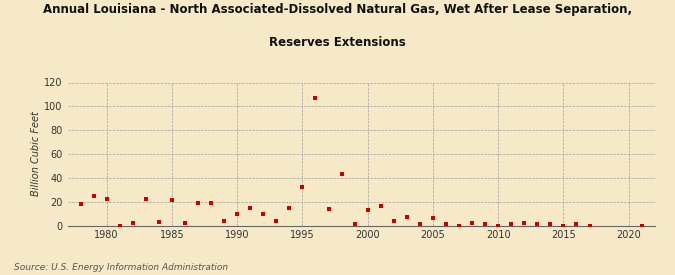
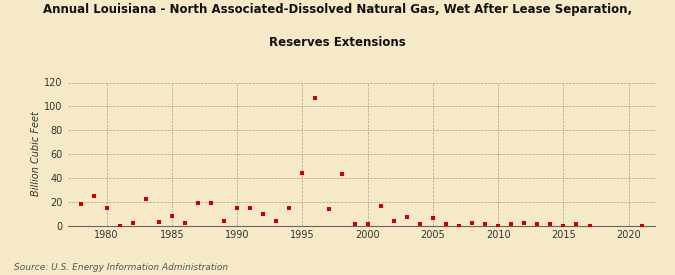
1980: 22 -> 15
1985: 21 -> 8
1990: 10 -> 15
1995: 32 -> 44
2000: 13 -> 1
